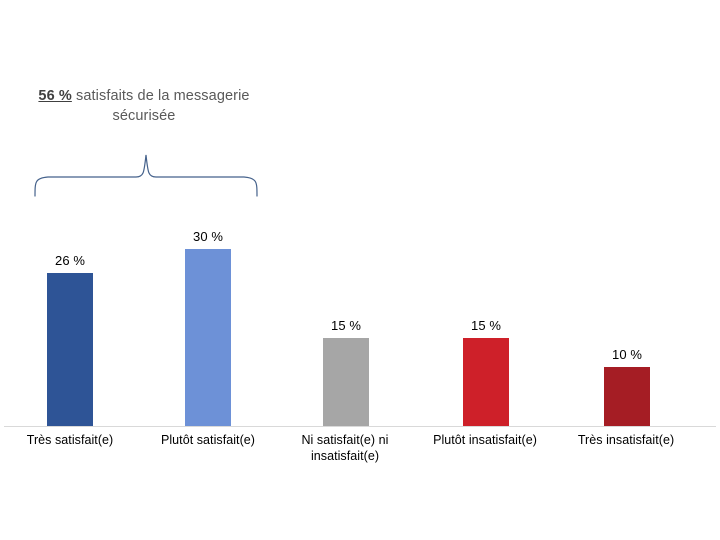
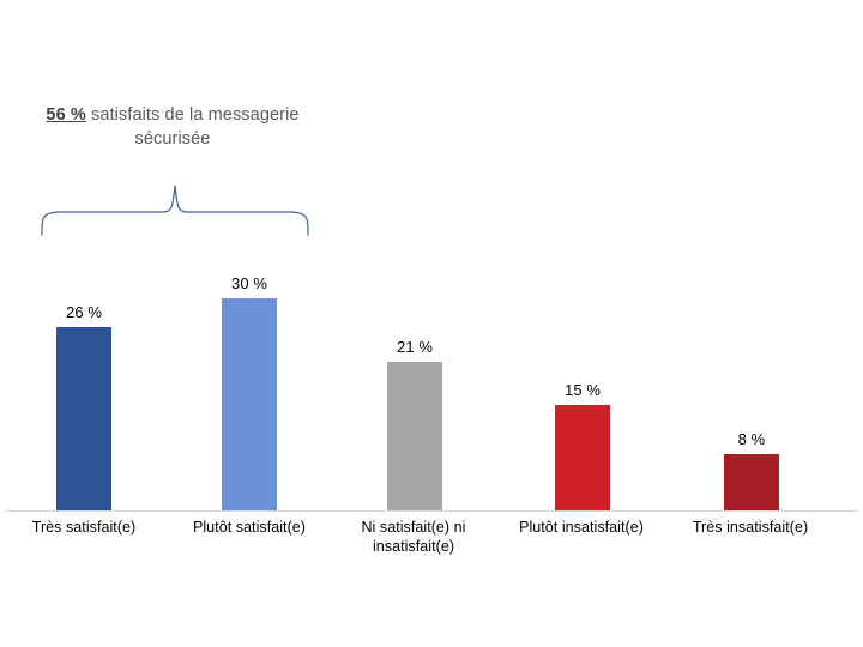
Ni satisfait(e) ni insatisfait(e): 15 -> 21
Très insatisfait(e): 10 -> 8
